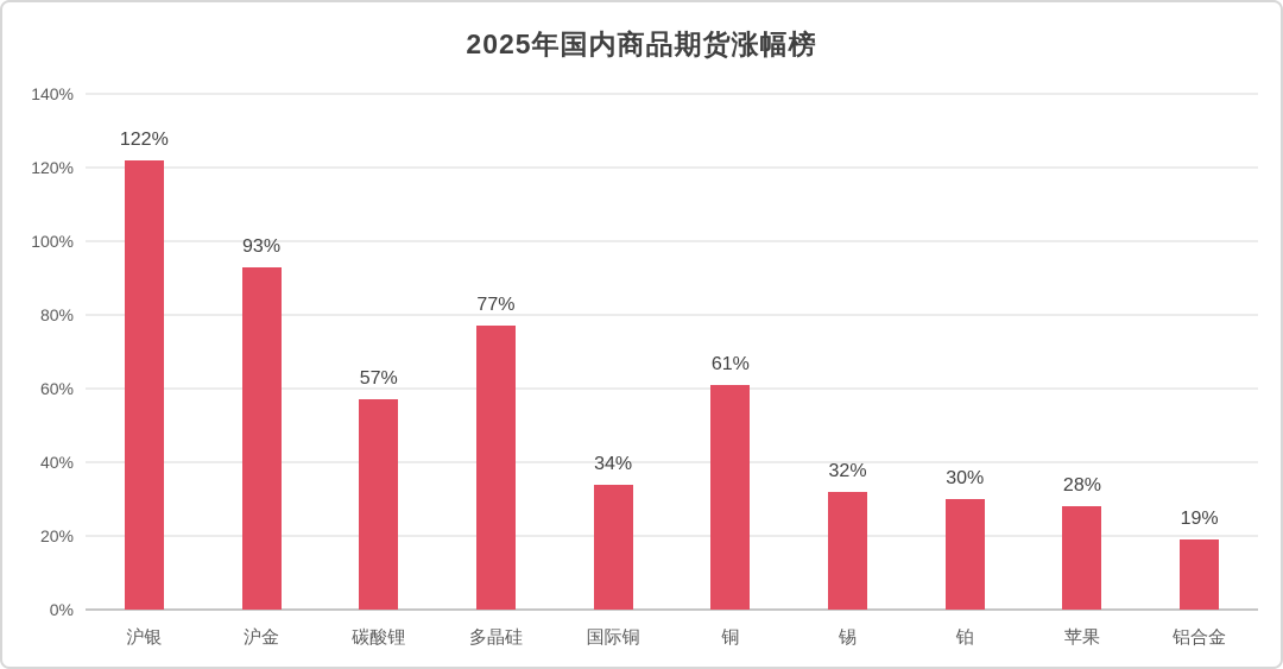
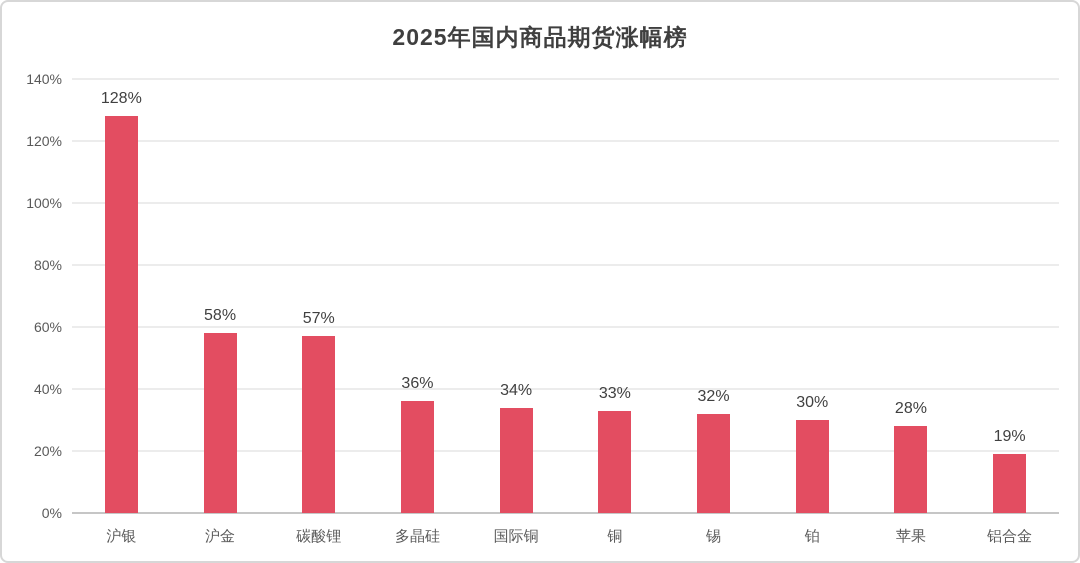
沪银: 122% -> 128%
沪金: 93% -> 58%
多晶硅: 77% -> 36%
铜: 61% -> 33%
